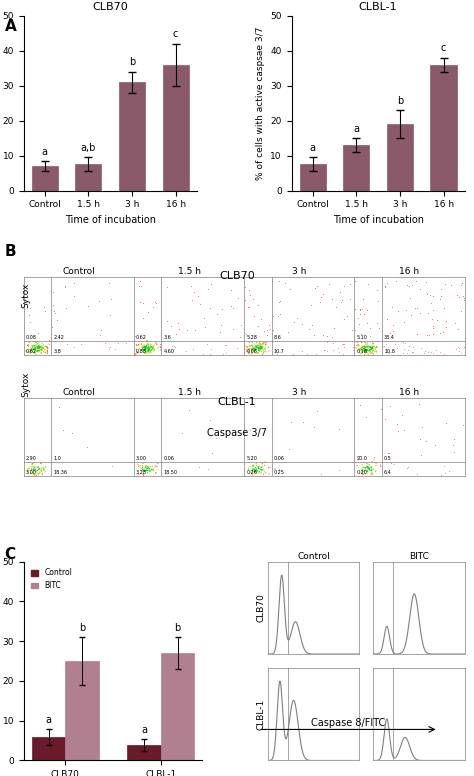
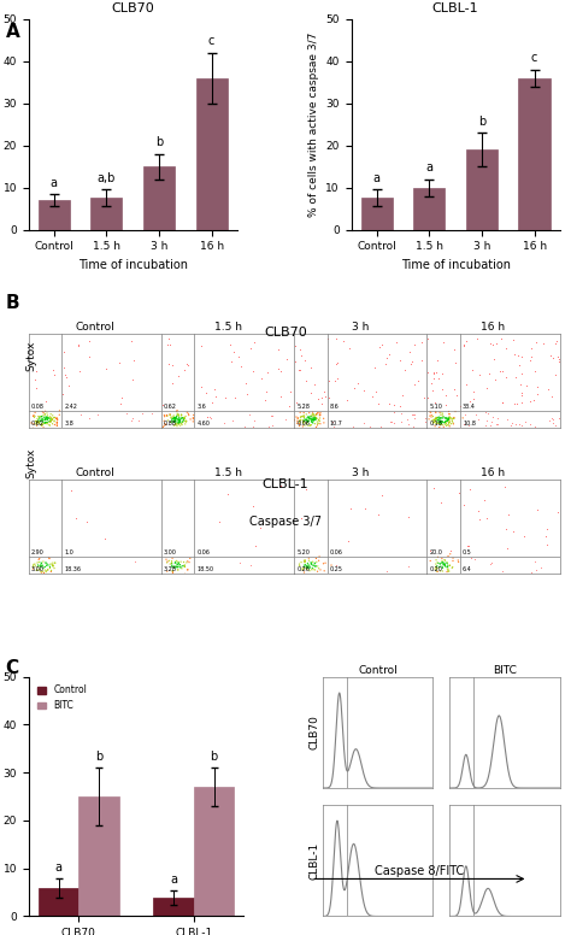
CLB70/3 h: 31.0 -> 15.0
CLBL-1/1.5 h: 13.0 -> 10.0
